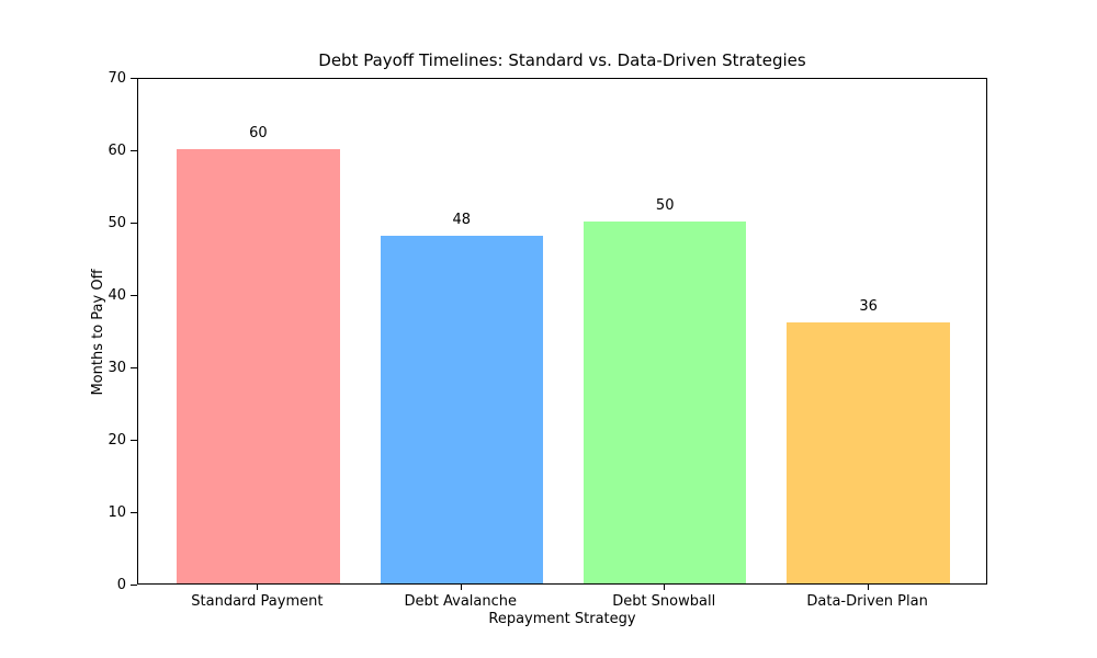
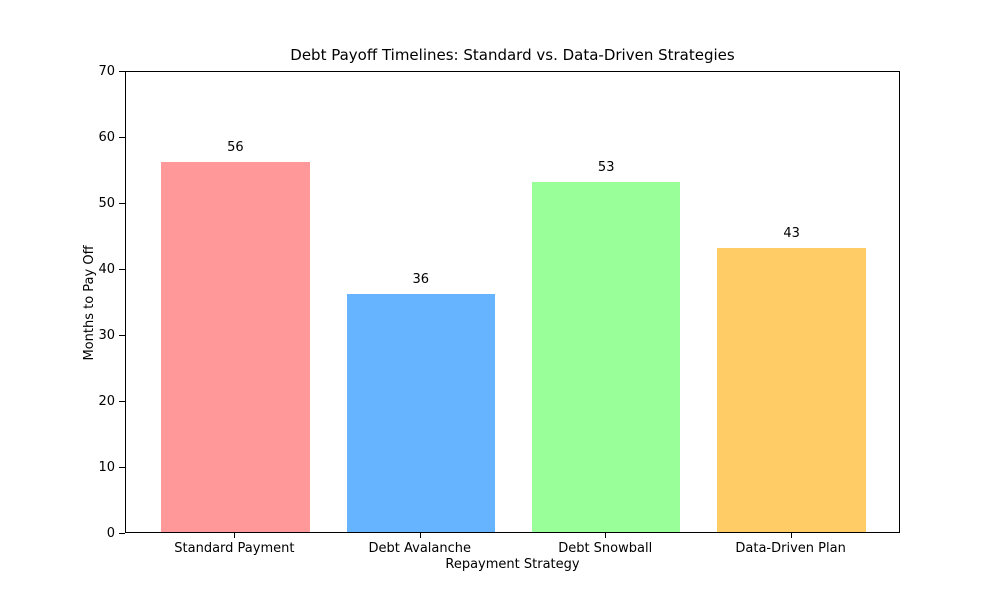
Standard Payment: 60 -> 56
Debt Avalanche: 48 -> 36
Debt Snowball: 50 -> 53
Data-Driven Plan: 36 -> 43
